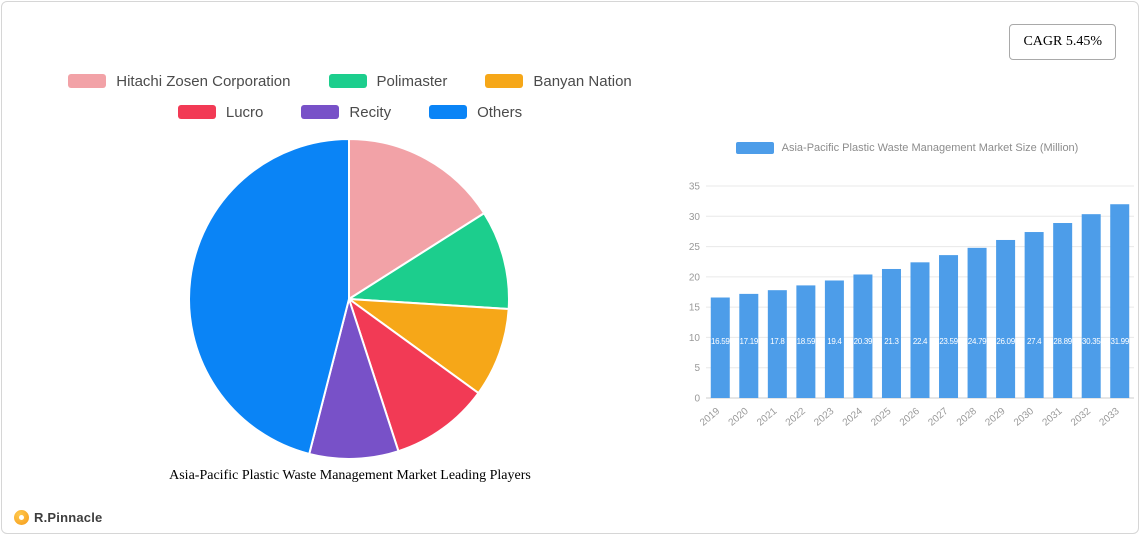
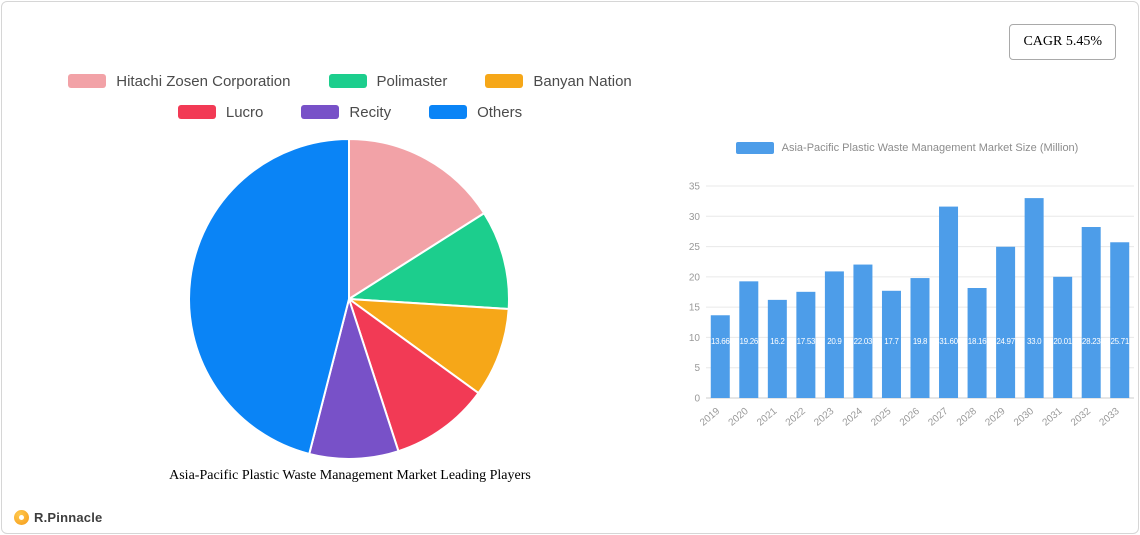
Asia-Pacific Plastic Waste Management Market Size (Million)/2019: 16.59 -> 13.66
Asia-Pacific Plastic Waste Management Market Size (Million)/2020: 17.19 -> 19.26
Asia-Pacific Plastic Waste Management Market Size (Million)/2021: 17.8 -> 16.2
Asia-Pacific Plastic Waste Management Market Size (Million)/2022: 18.59 -> 17.53
Asia-Pacific Plastic Waste Management Market Size (Million)/2023: 19.4 -> 20.9
Asia-Pacific Plastic Waste Management Market Size (Million)/2024: 20.39 -> 22.03
Asia-Pacific Plastic Waste Management Market Size (Million)/2025: 21.3 -> 17.7
Asia-Pacific Plastic Waste Management Market Size (Million)/2026: 22.4 -> 19.8
Asia-Pacific Plastic Waste Management Market Size (Million)/2027: 23.59 -> 31.60
Asia-Pacific Plastic Waste Management Market Size (Million)/2028: 24.79 -> 18.16
Asia-Pacific Plastic Waste Management Market Size (Million)/2029: 26.09 -> 24.97
Asia-Pacific Plastic Waste Management Market Size (Million)/2030: 27.4 -> 33.0
Asia-Pacific Plastic Waste Management Market Size (Million)/2031: 28.89 -> 20.01
Asia-Pacific Plastic Waste Management Market Size (Million)/2032: 30.35 -> 28.23
Asia-Pacific Plastic Waste Management Market Size (Million)/2033: 31.99 -> 25.71
